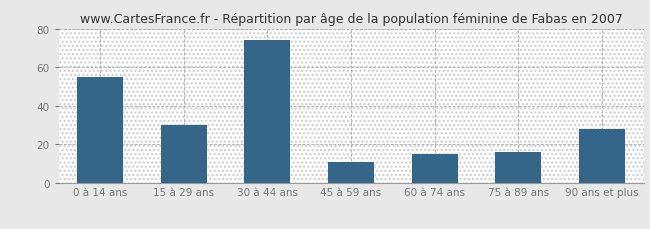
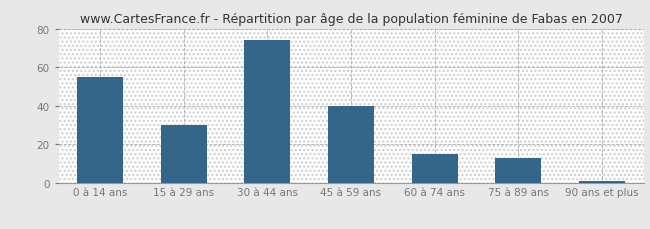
45 à 59 ans: 11 -> 40
75 à 89 ans: 16 -> 13
90 ans et plus: 28 -> 1
